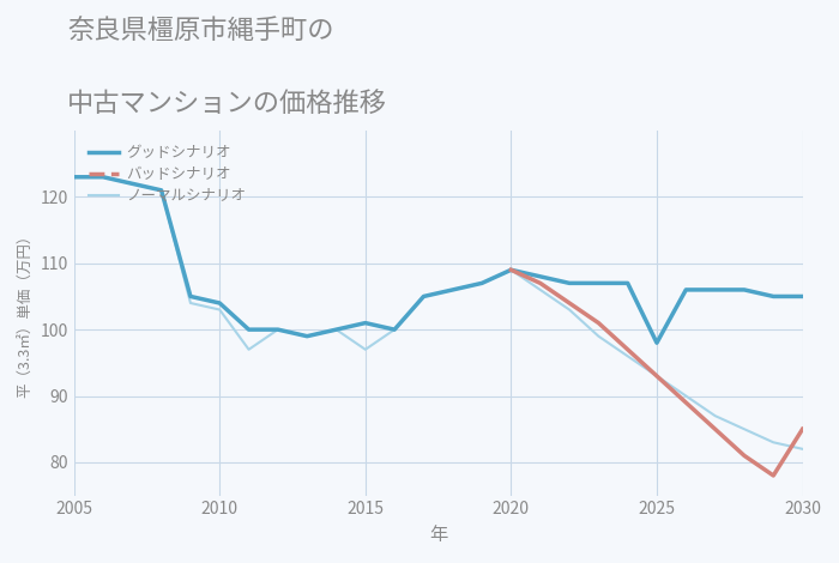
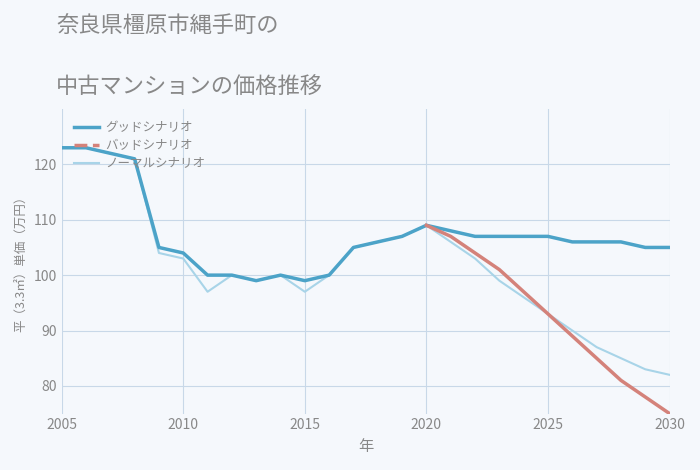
グッドシナリオ/2015: 101 -> 99
グッドシナリオ/2025: 98 -> 107
バッドシナリオ/2030: 85 -> 75
